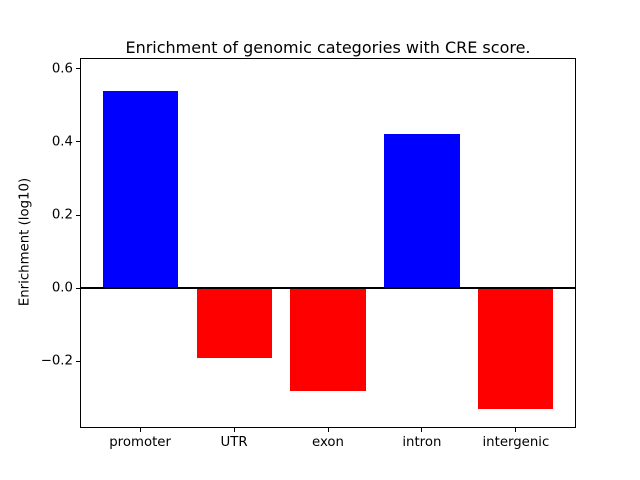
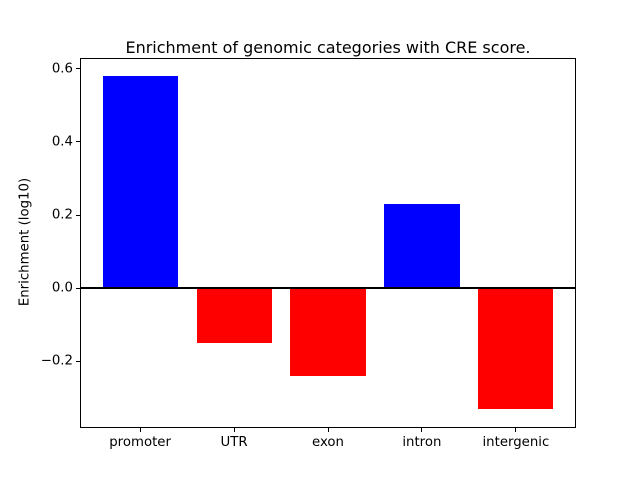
promoter: 0.54 -> 0.58
UTR: -0.19 -> -0.15
exon: -0.28 -> -0.24
intron: 0.42 -> 0.23
